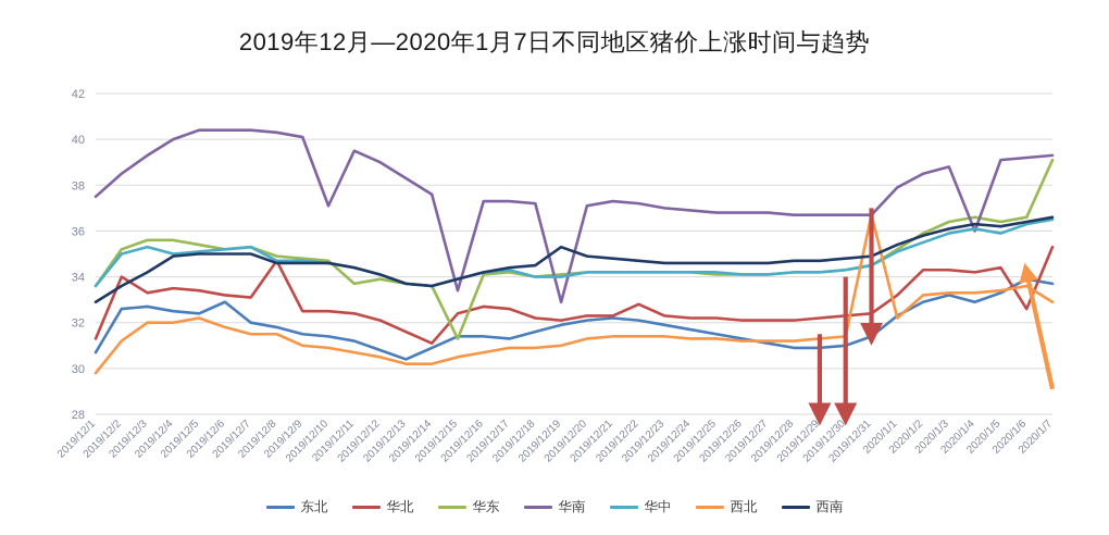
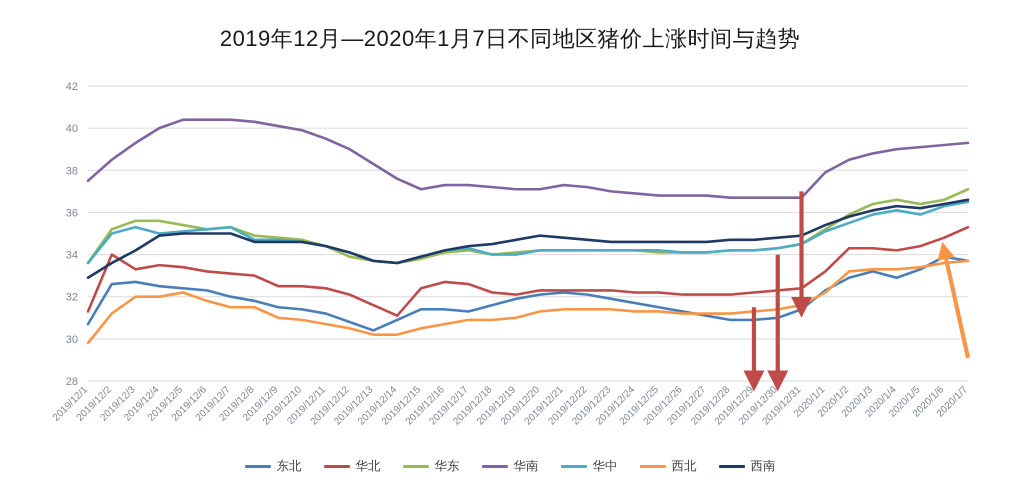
东北/2019/12/6: 32.9 -> 32.3
华北/2019/12/8: 34.7 -> 33.0
华南/2019/12/10: 37.1 -> 39.9
华东/2019/12/11: 33.7 -> 34.4
华东/2019/12/15: 31.3 -> 33.8
华南/2019/12/15: 33.4 -> 37.1
华南/2019/12/19: 32.9 -> 37.1
西南/2019/12/19: 35.3 -> 34.7
华北/2019/12/22: 32.8 -> 32.3
西北/2019/12/31: 36.7 -> 31.6
华南/2020/1/4: 36.0 -> 39.0
华北/2020/1/6: 32.6 -> 34.8
华东/2020/1/7: 39.1 -> 37.1
西北/2020/1/7: 32.9 -> 33.7
